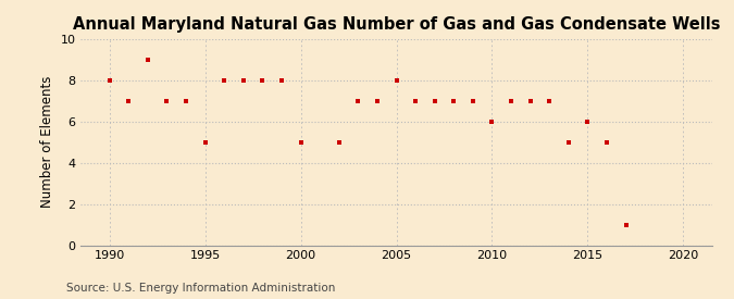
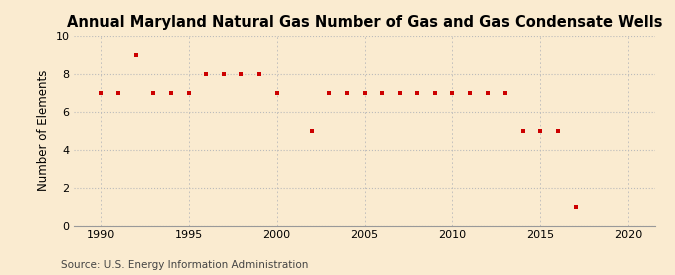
1990: 8 -> 7
1995: 5 -> 7
2000: 5 -> 7
2005: 8 -> 7
2010: 6 -> 7
2015: 6 -> 5
